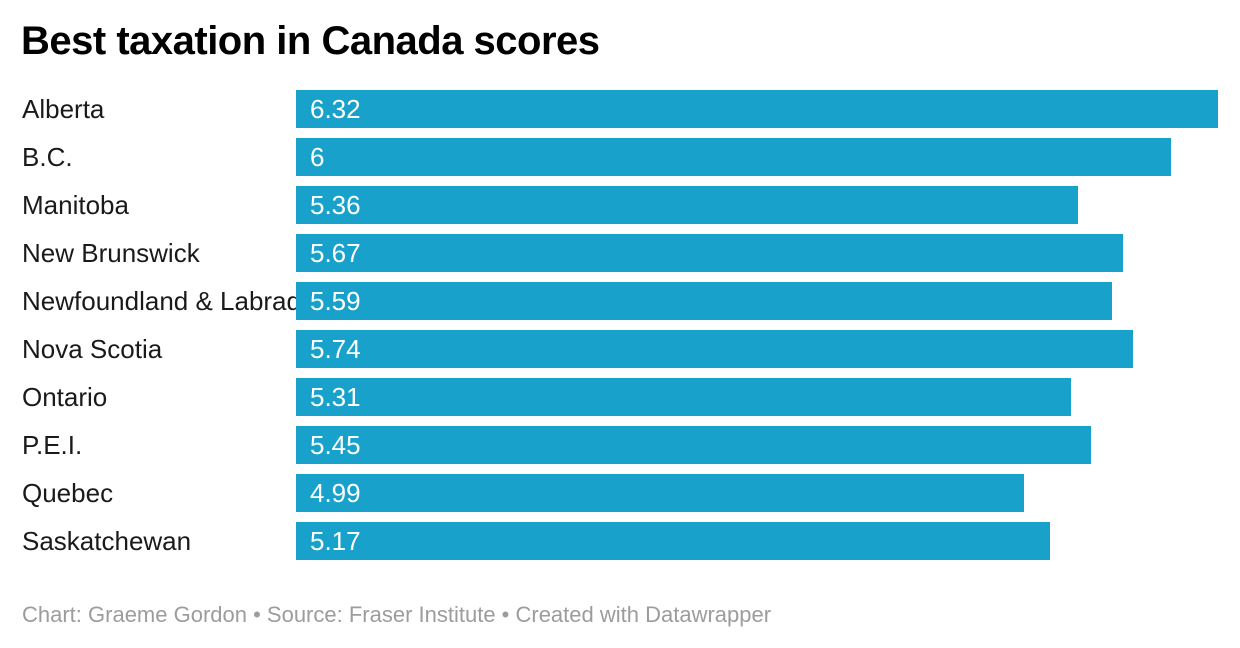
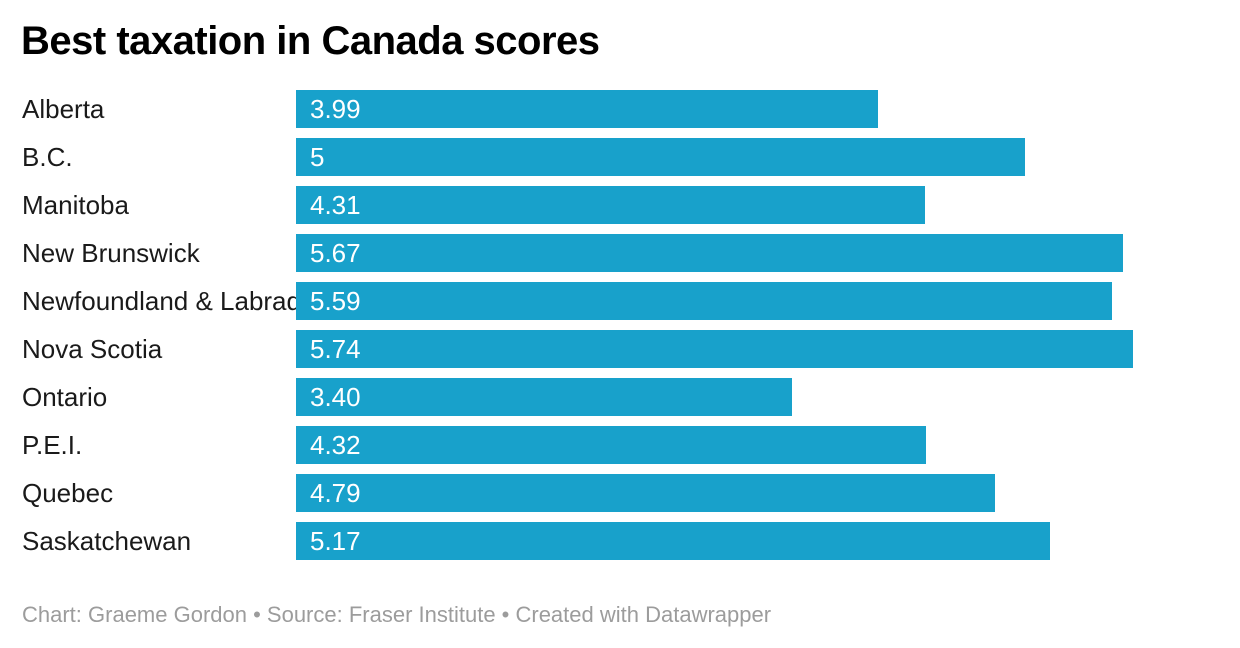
Alberta: 6.32 -> 3.99
B.C.: 6 -> 5
Manitoba: 5.36 -> 4.31
Ontario: 5.31 -> 3.40
P.E.I.: 5.45 -> 4.32
Quebec: 4.99 -> 4.79
